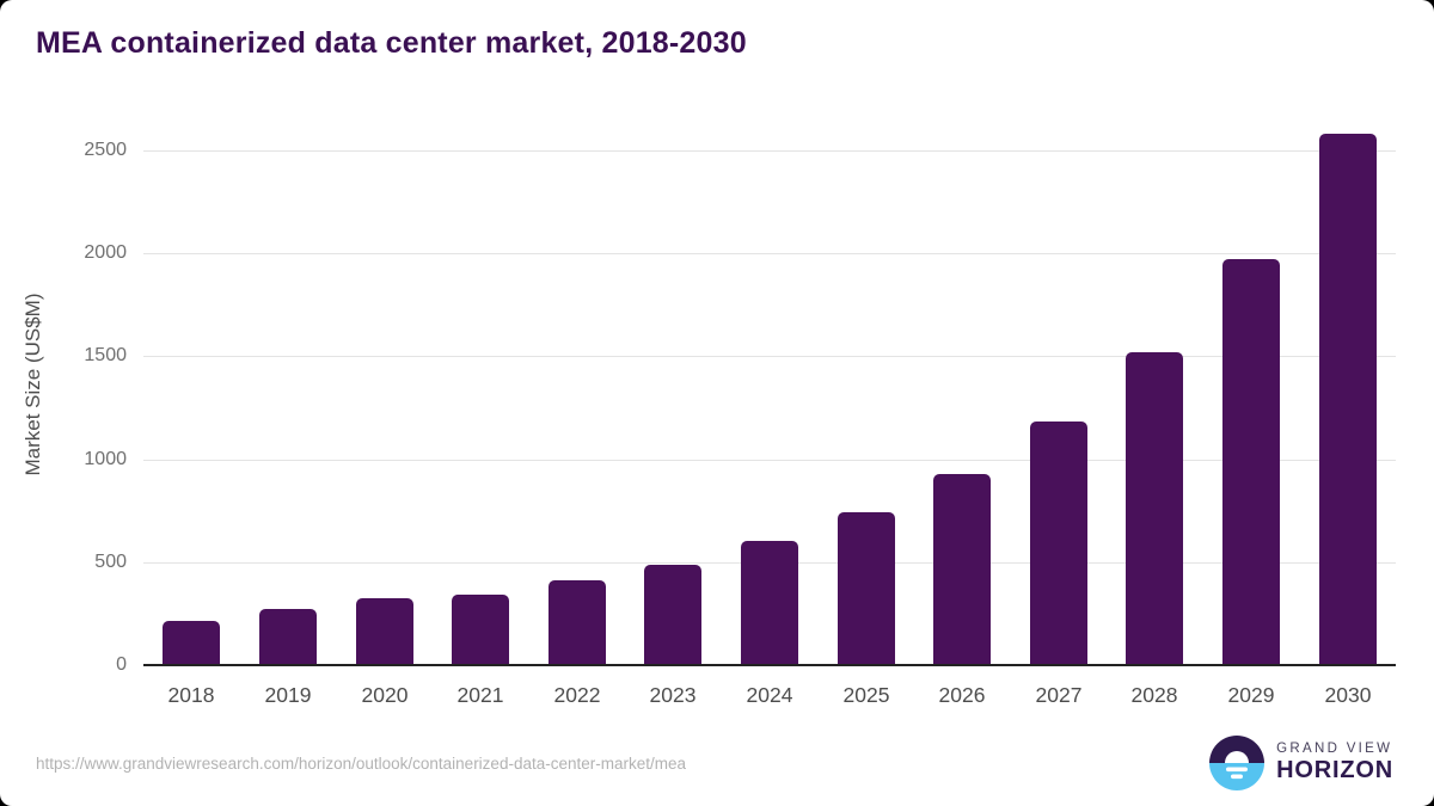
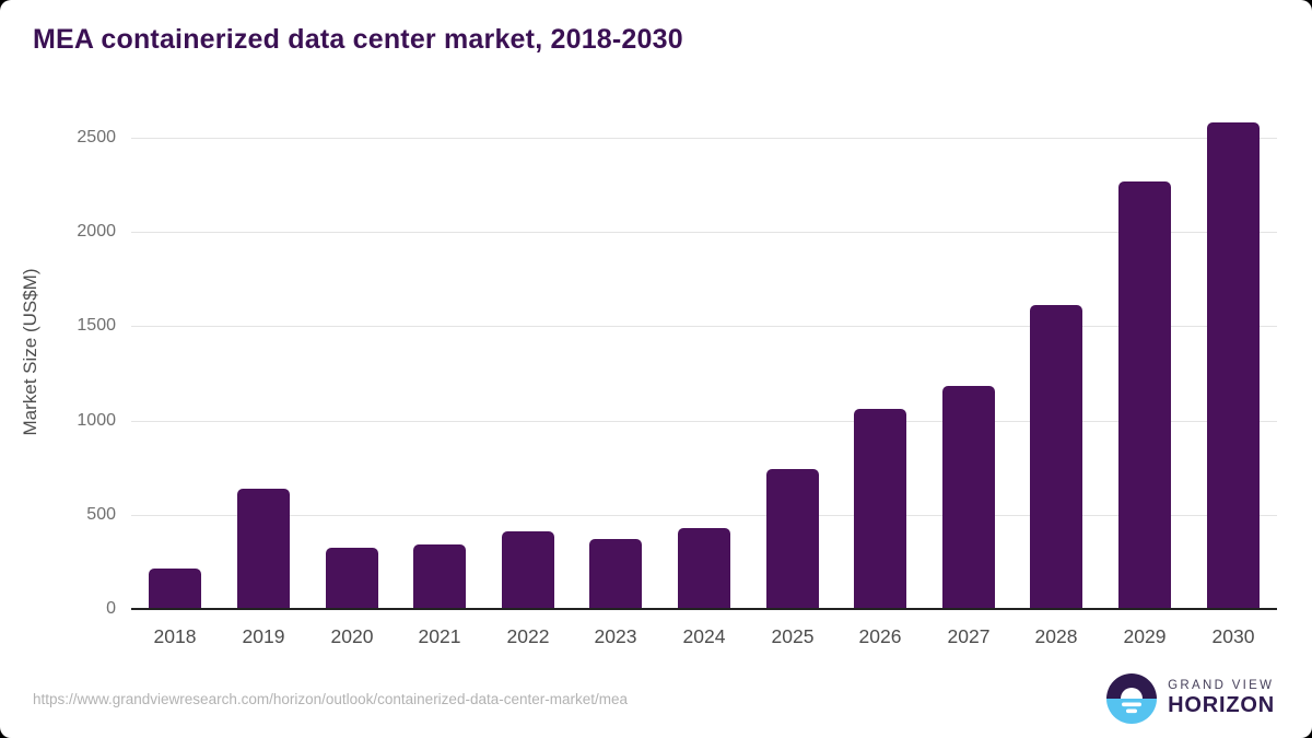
2019: 270 -> 640
2023: 490 -> 370
2024: 600 -> 430
2026: 930 -> 1060
2028: 1520 -> 1610
2029: 1970 -> 2270
